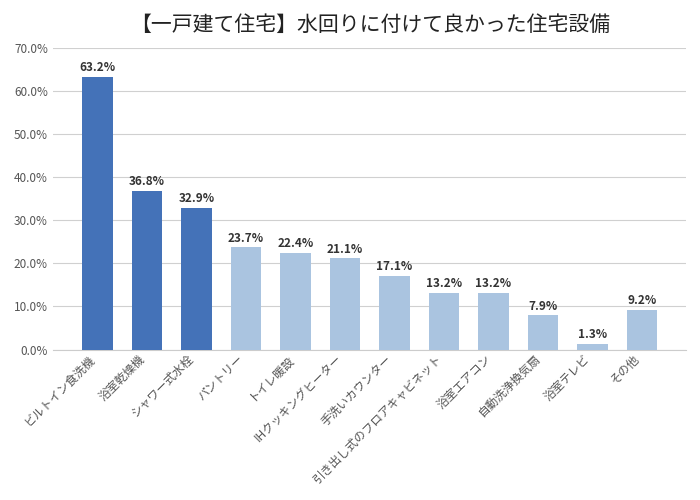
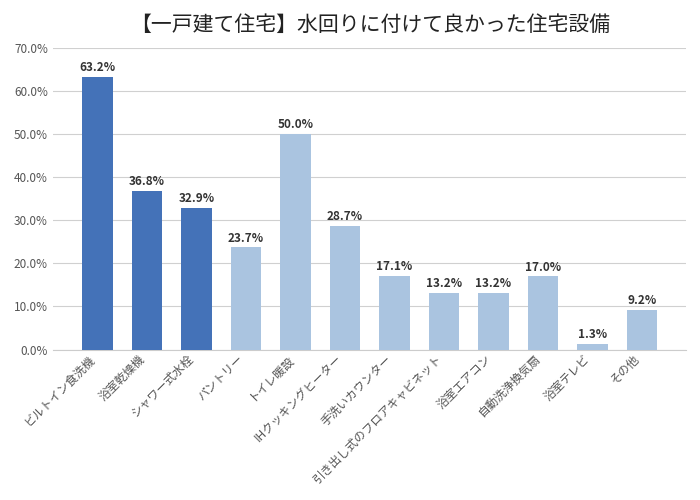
トイレ暖設: 22.4% -> 50.0%
IHクッキングヒーター: 21.1% -> 28.7%
自動洗浄換気扇: 7.9% -> 17.0%
